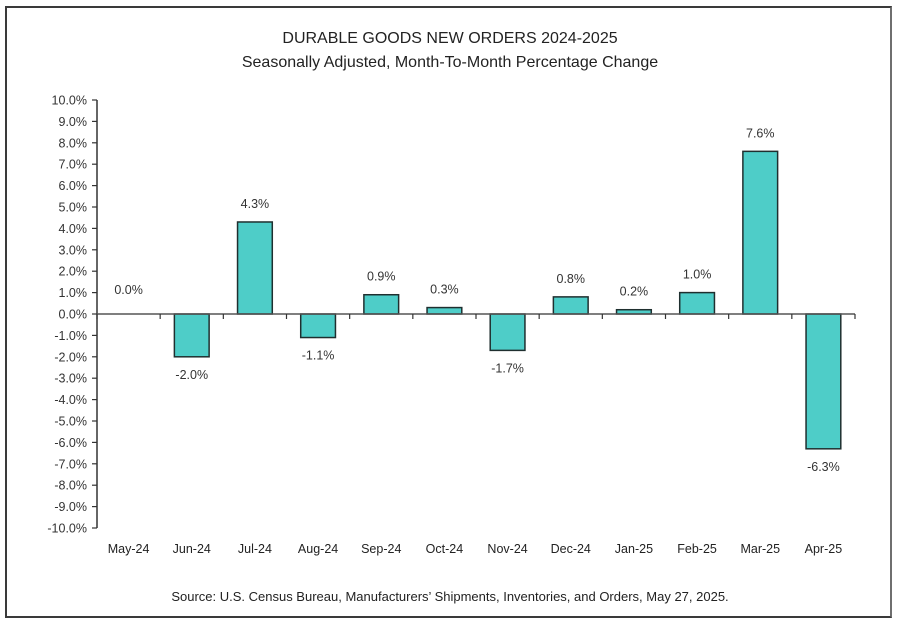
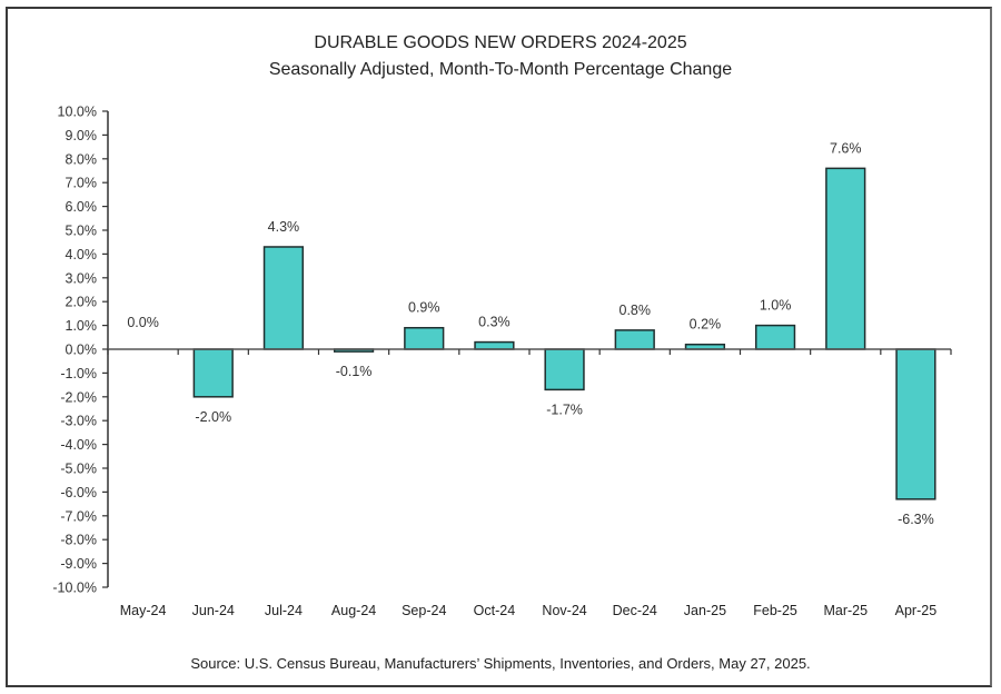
Aug-24: -1.1% -> -0.1%
